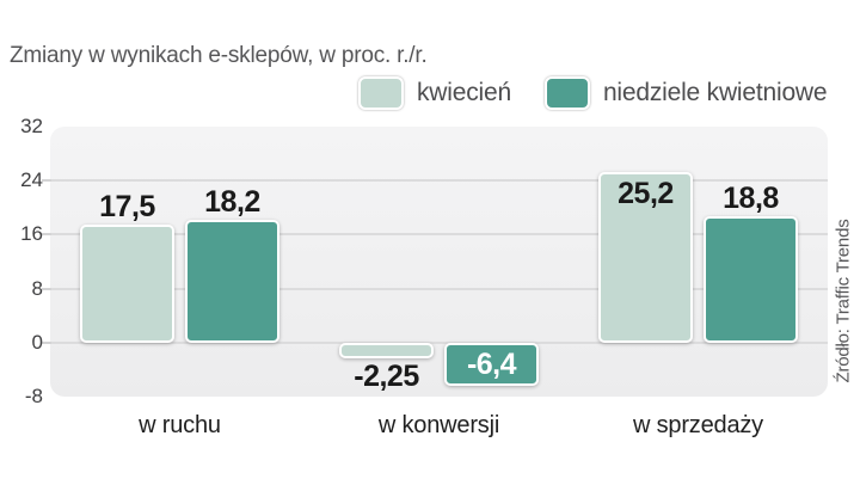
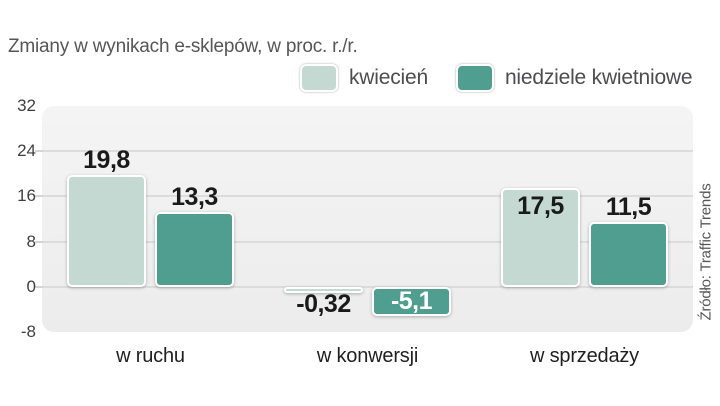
kwiecień/w ruchu: 17,5 -> 19,8
niedziele kwietniowe/w ruchu: 18,2 -> 13,3
kwiecień/w konwersji: -2,25 -> -0,32
niedziele kwietniowe/w konwersji: -6,4 -> -5,1
kwiecień/w sprzedaży: 25,2 -> 17,5
niedziele kwietniowe/w sprzedaży: 18,8 -> 11,5
